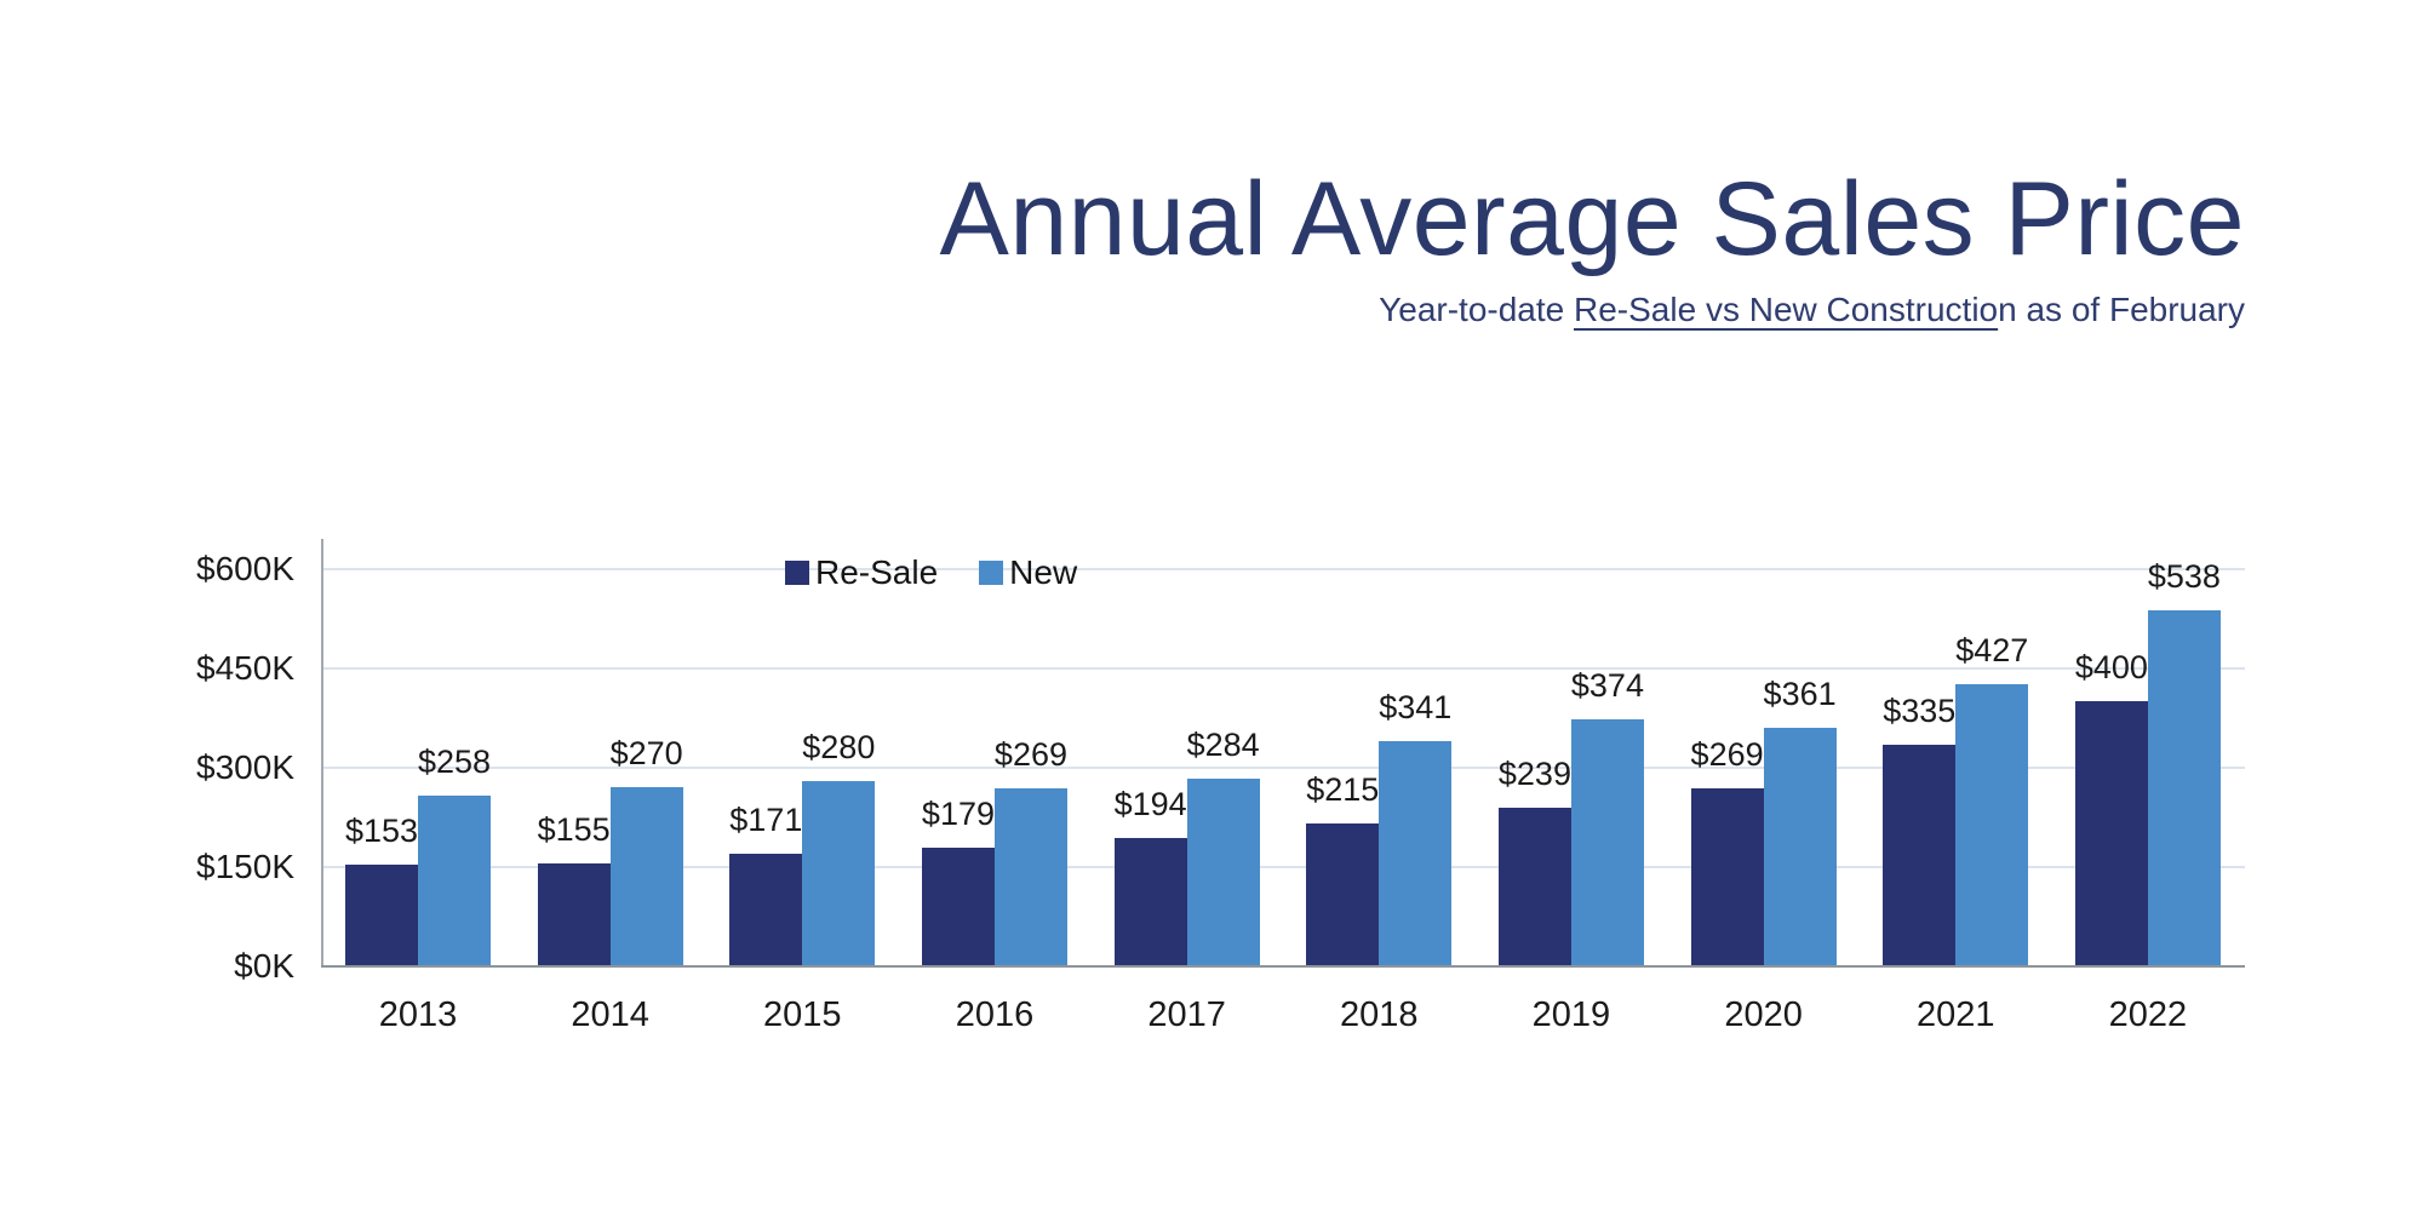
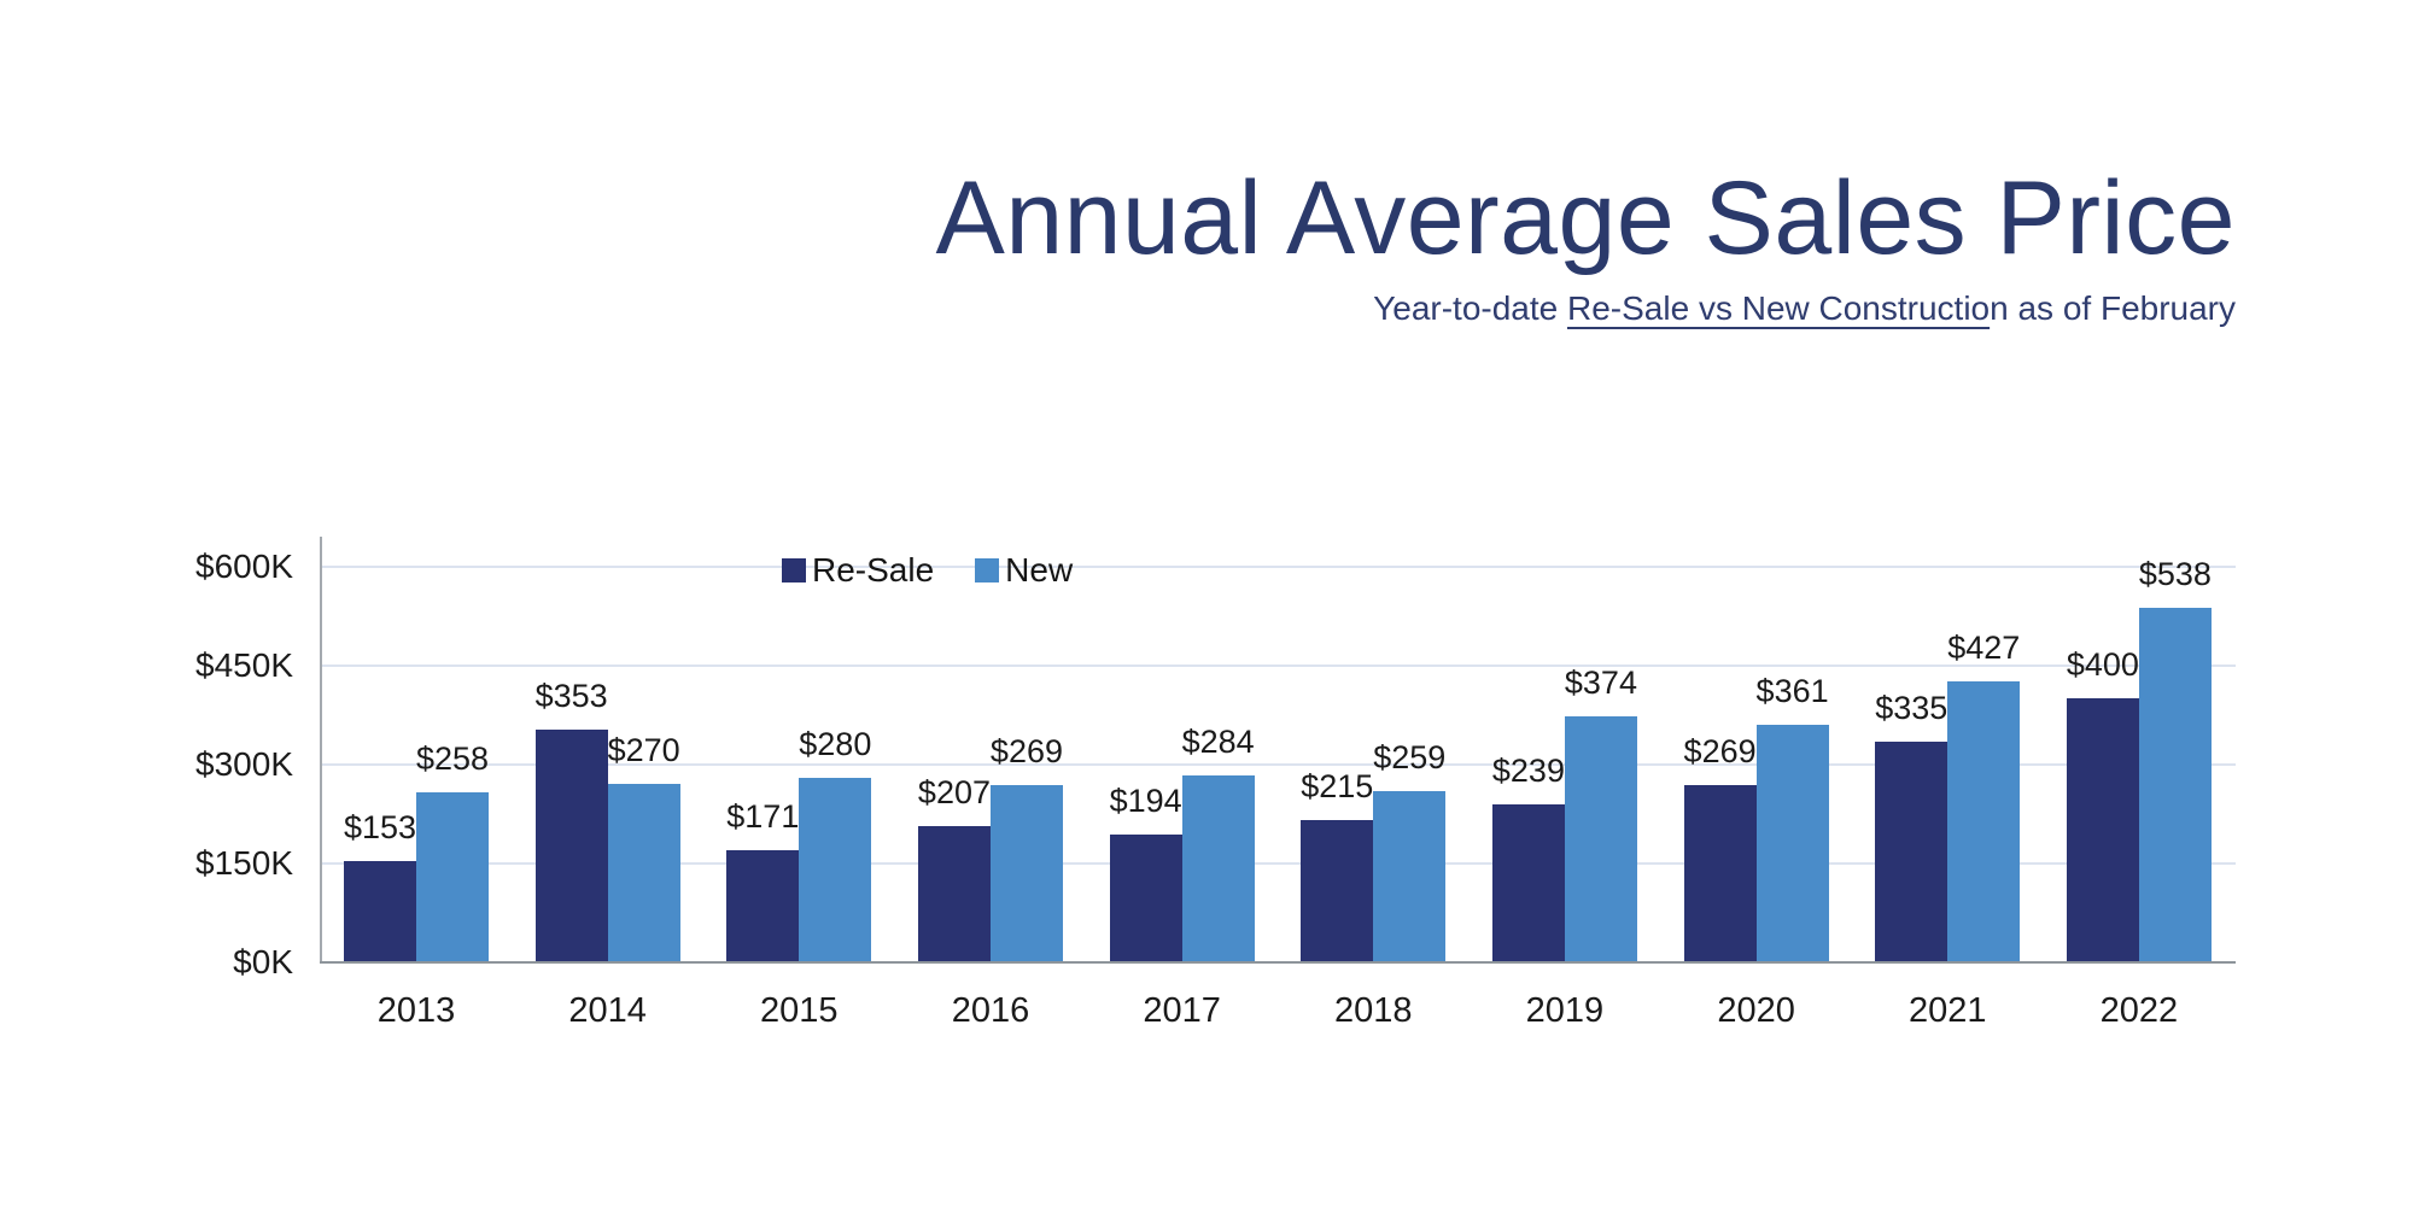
Re-Sale/2014: $155 -> $353
Re-Sale/2016: $179 -> $207
New/2018: $341 -> $259
